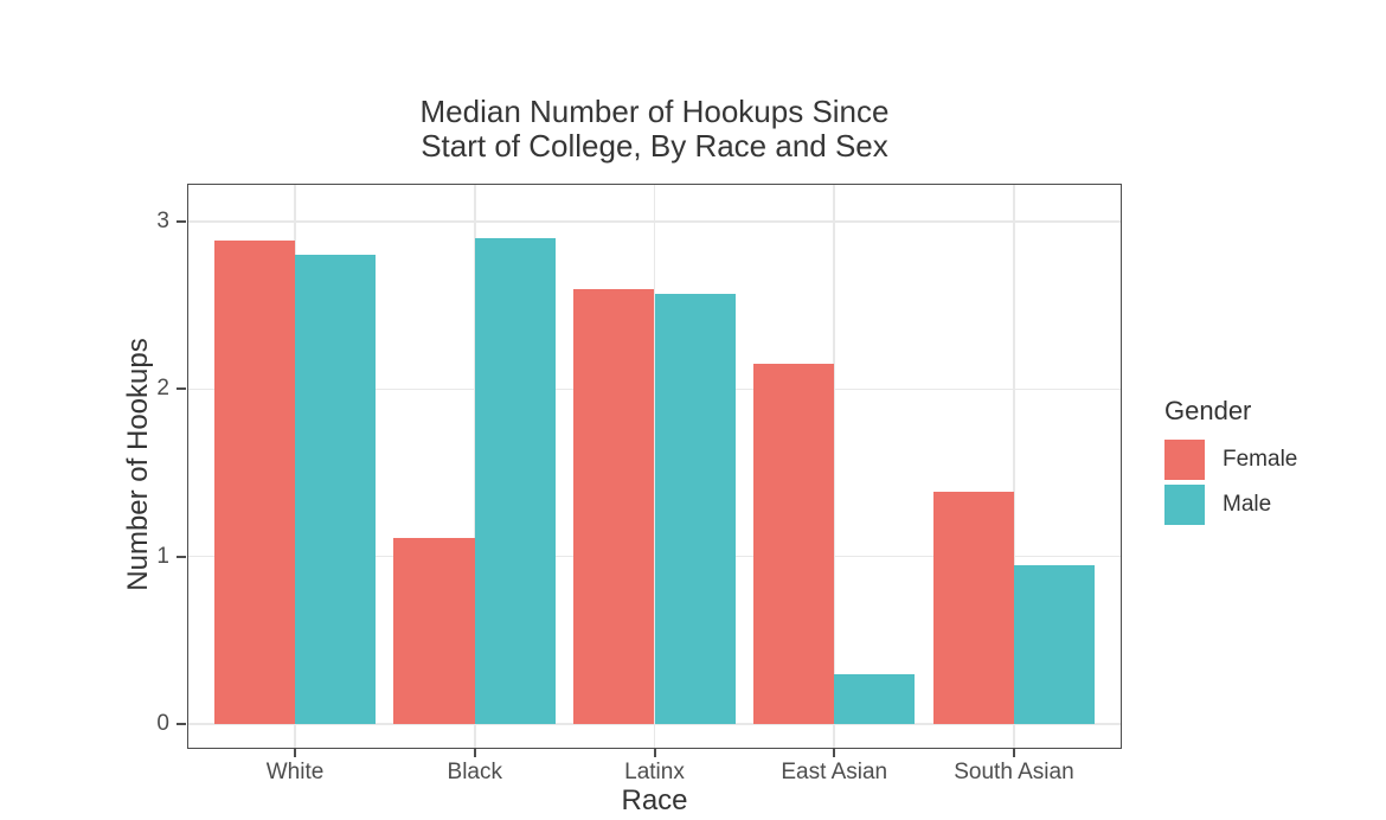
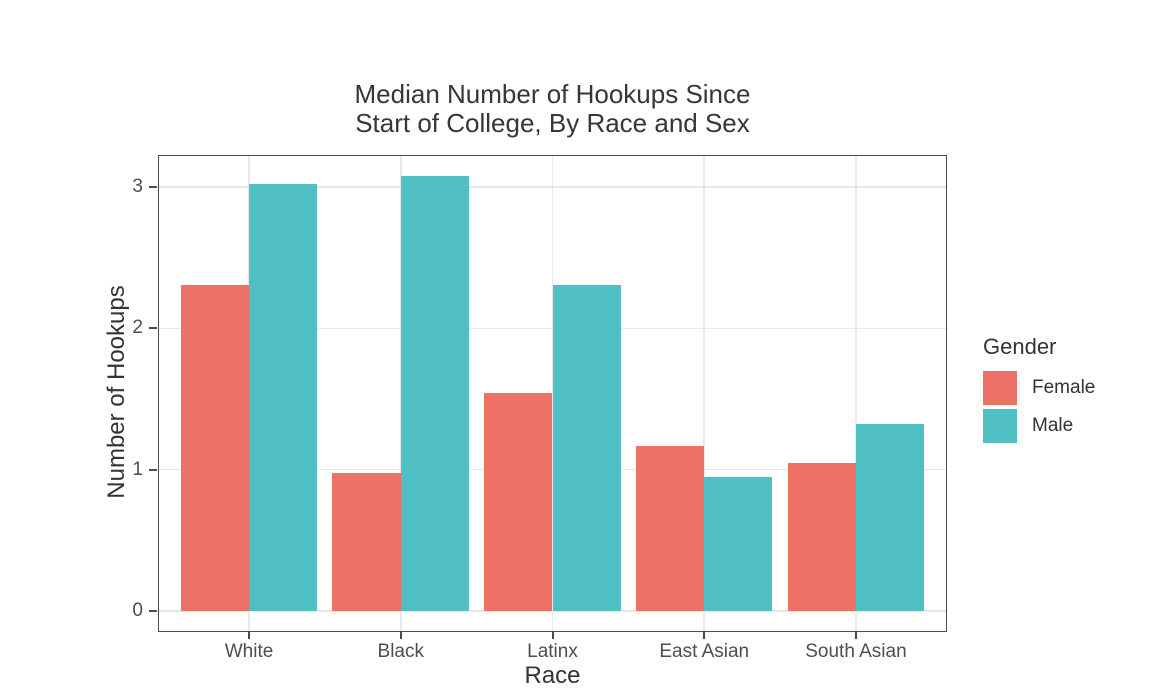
Female/White: 2.89 -> 2.31
Male/White: 2.80 -> 3.02
Female/Black: 1.11 -> 0.98
Male/Black: 2.90 -> 3.08
Female/Latinx: 2.60 -> 1.54
Male/Latinx: 2.57 -> 2.31
Female/East Asian: 2.15 -> 1.17
Male/East Asian: 0.30 -> 0.95
Female/South Asian: 1.39 -> 1.05
Male/South Asian: 0.95 -> 1.32
